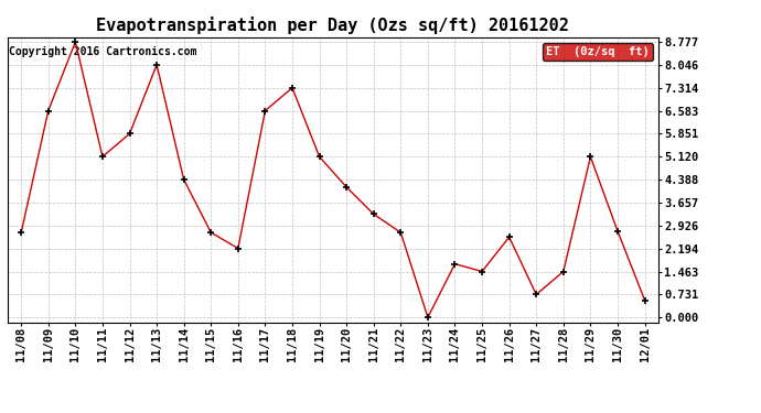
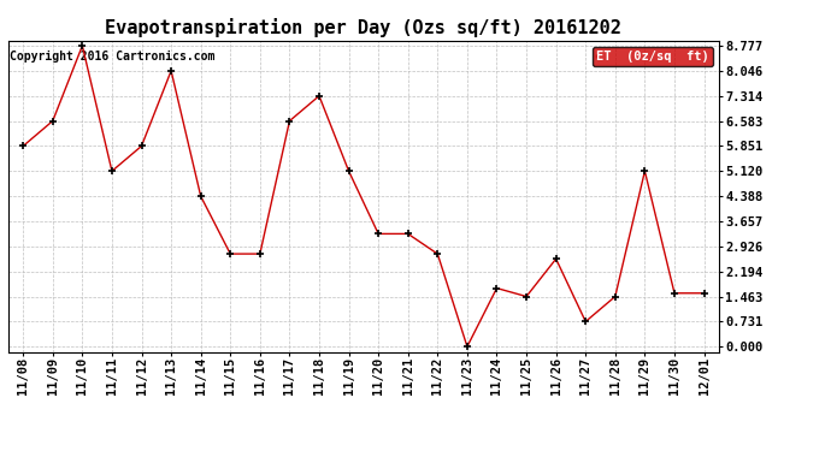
11/08: 2.70 -> 5.85
11/16: 2.20 -> 2.71
11/20: 4.15 -> 3.29
11/30: 2.75 -> 1.56
12/01: 0.55 -> 1.56
